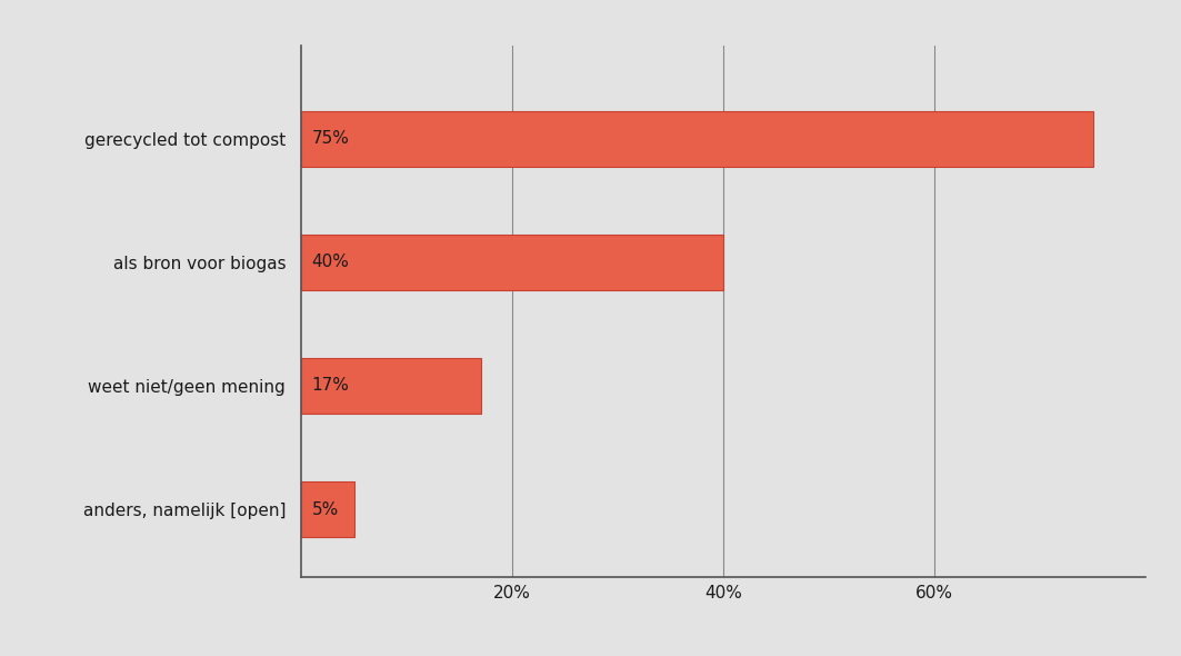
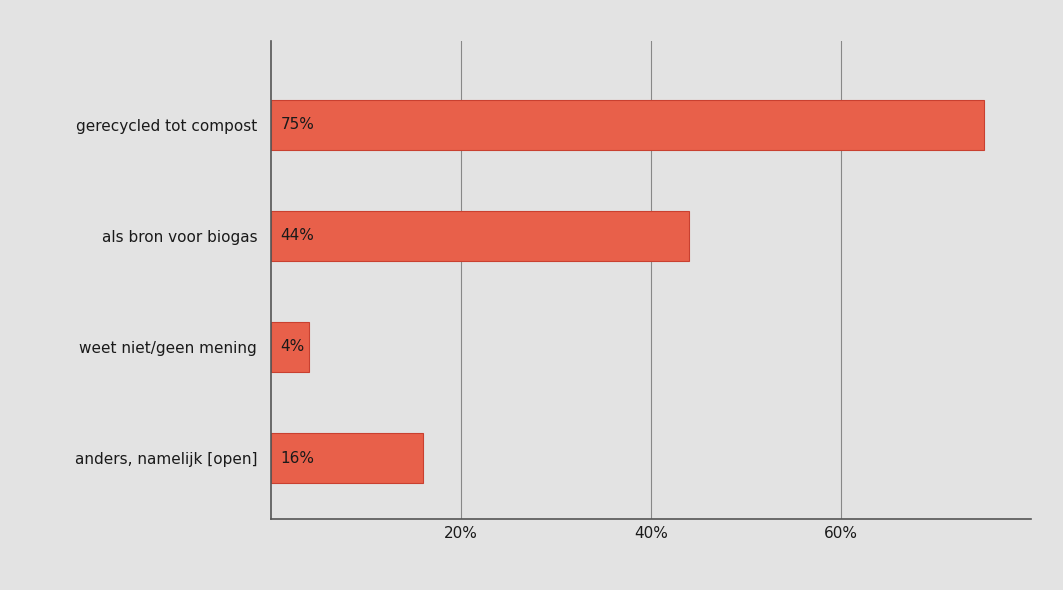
als bron voor biogas: 40% -> 44%
weet niet/geen mening: 17% -> 4%
anders, namelijk [open]: 5% -> 16%
